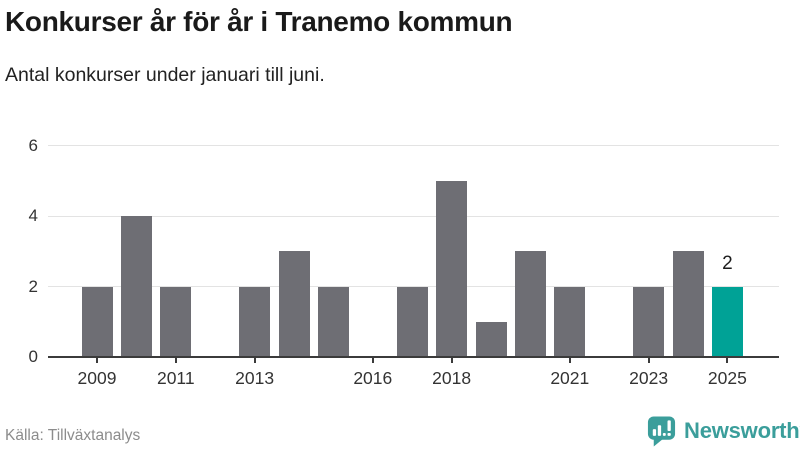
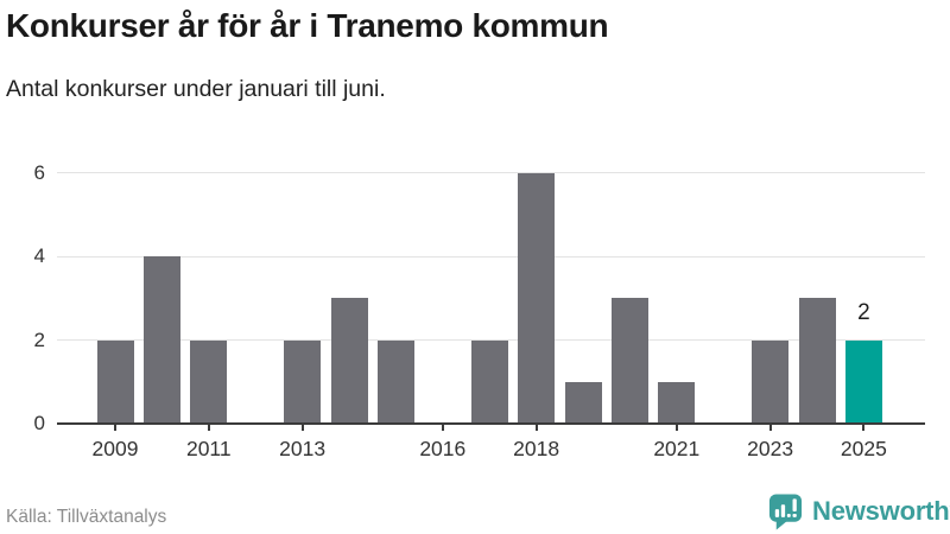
2018: 5 -> 6
2021: 2 -> 1
